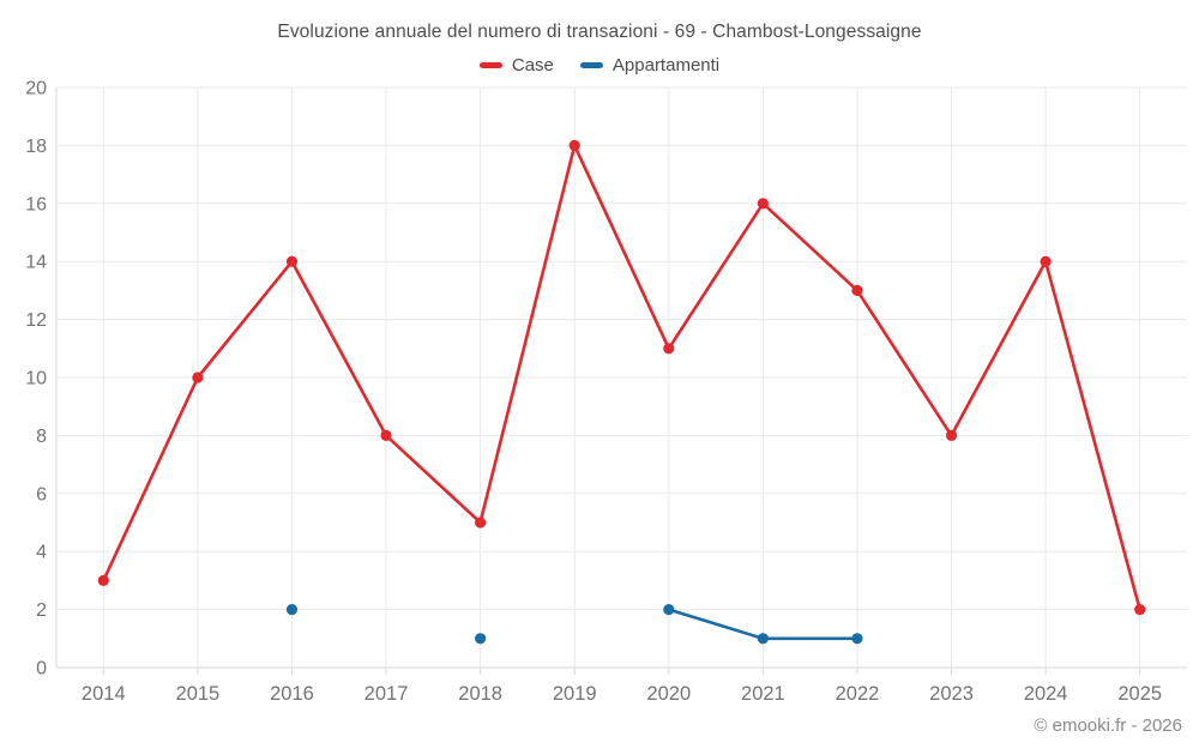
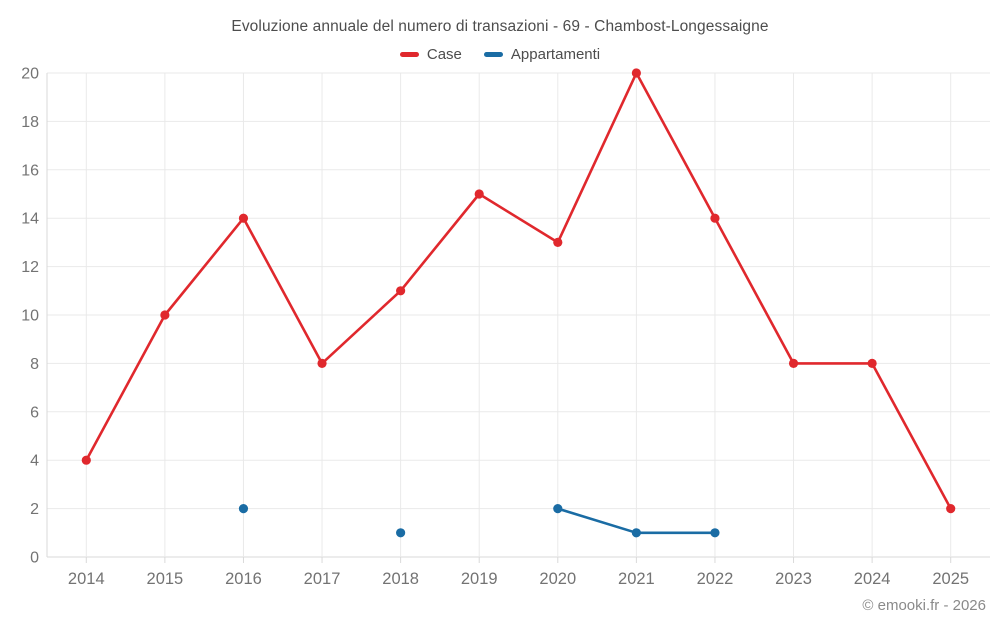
Case/2014: 3 -> 4
Case/2018: 5 -> 11
Case/2019: 18 -> 15
Case/2020: 11 -> 13
Case/2021: 16 -> 20
Case/2022: 13 -> 14
Case/2024: 14 -> 8
